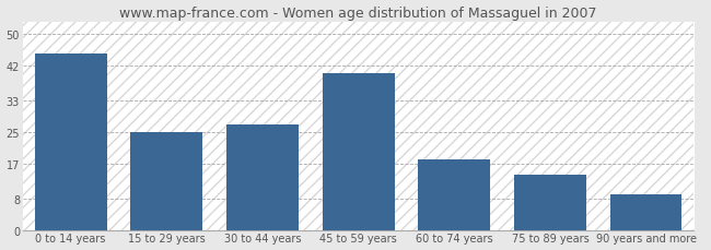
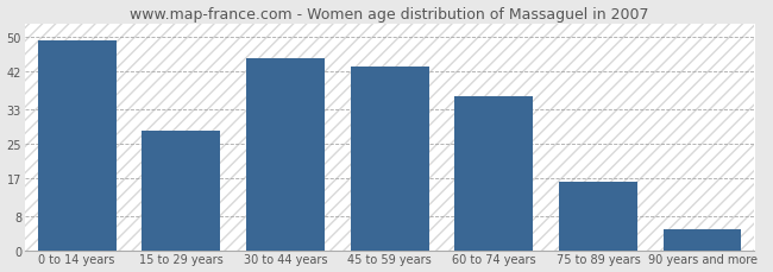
0 to 14 years: 45 -> 49
15 to 29 years: 25 -> 28
30 to 44 years: 27 -> 45
45 to 59 years: 40 -> 43
60 to 74 years: 18 -> 36
75 to 89 years: 14 -> 16
90 years and more: 9 -> 5
